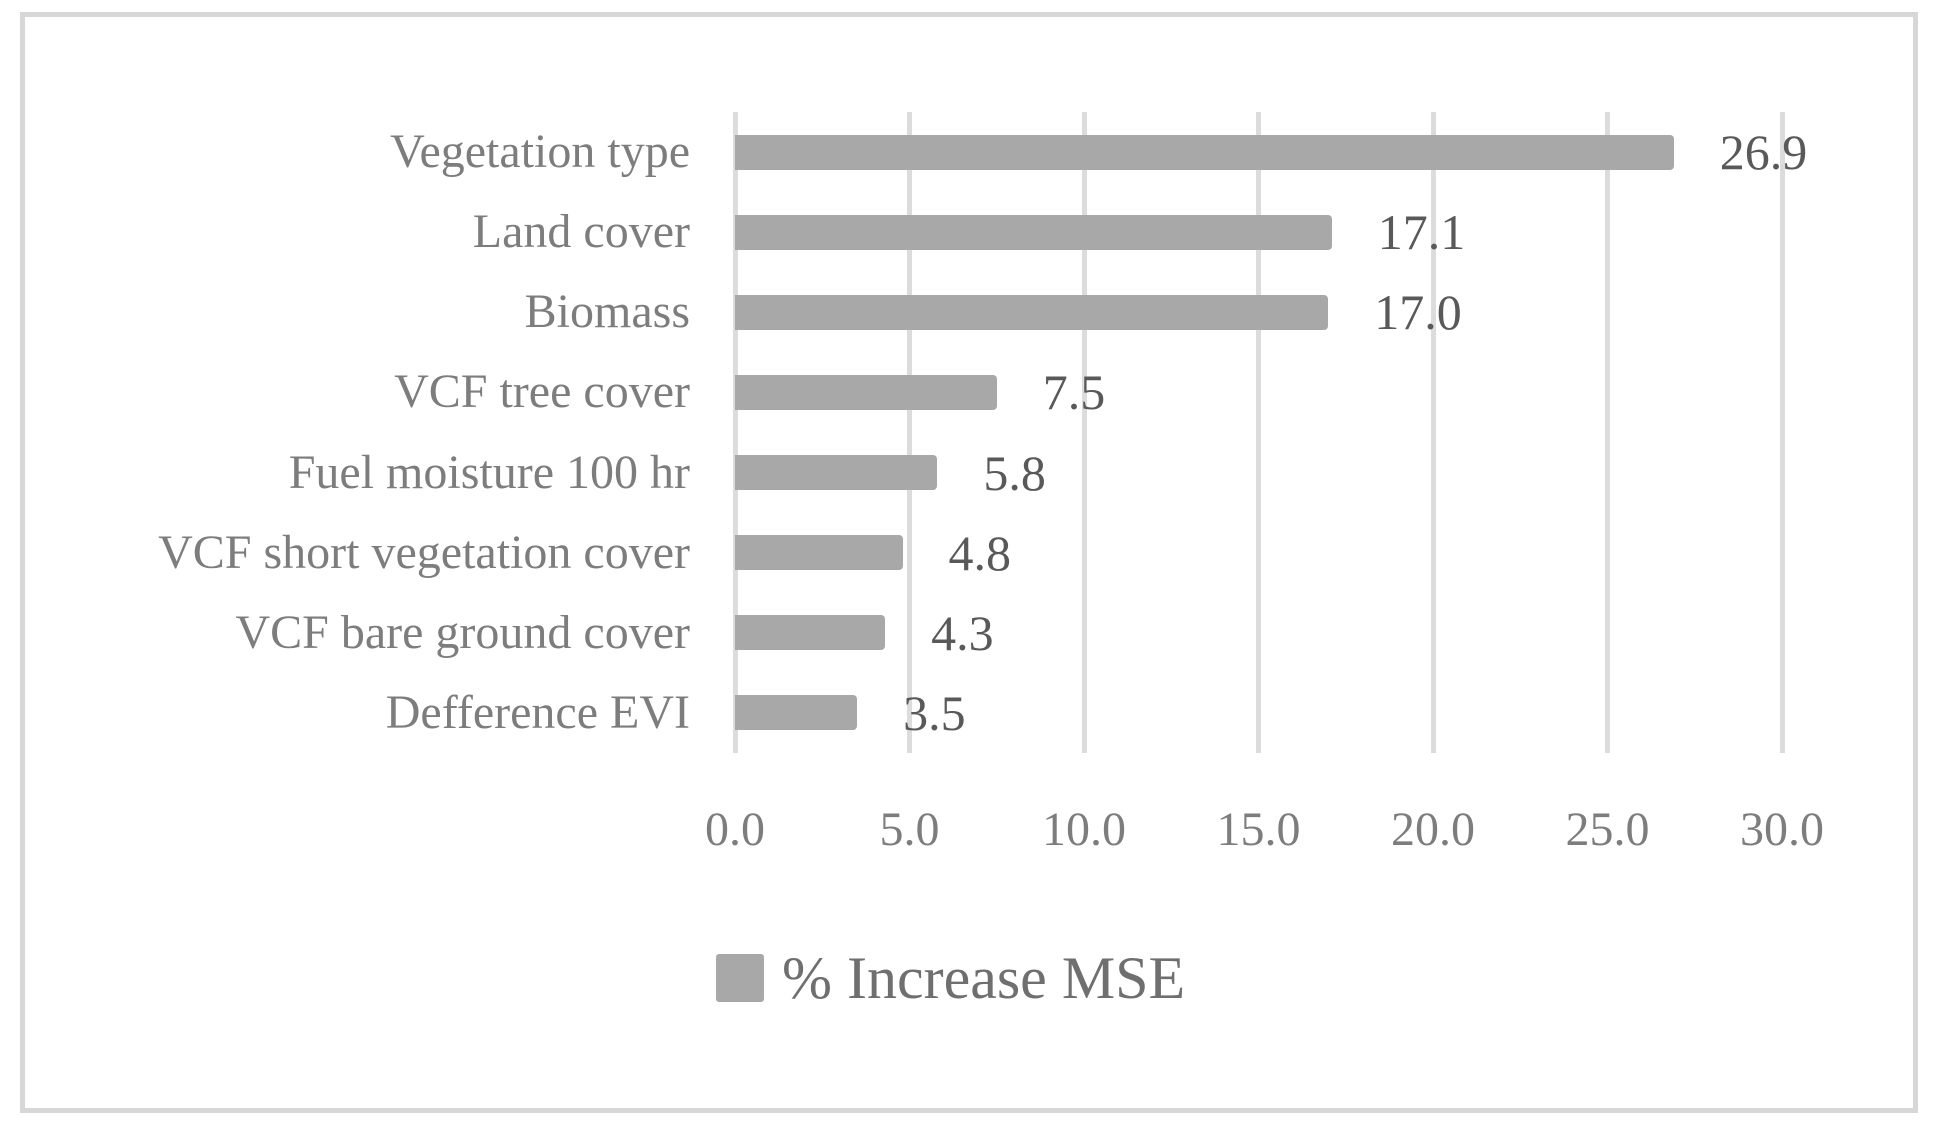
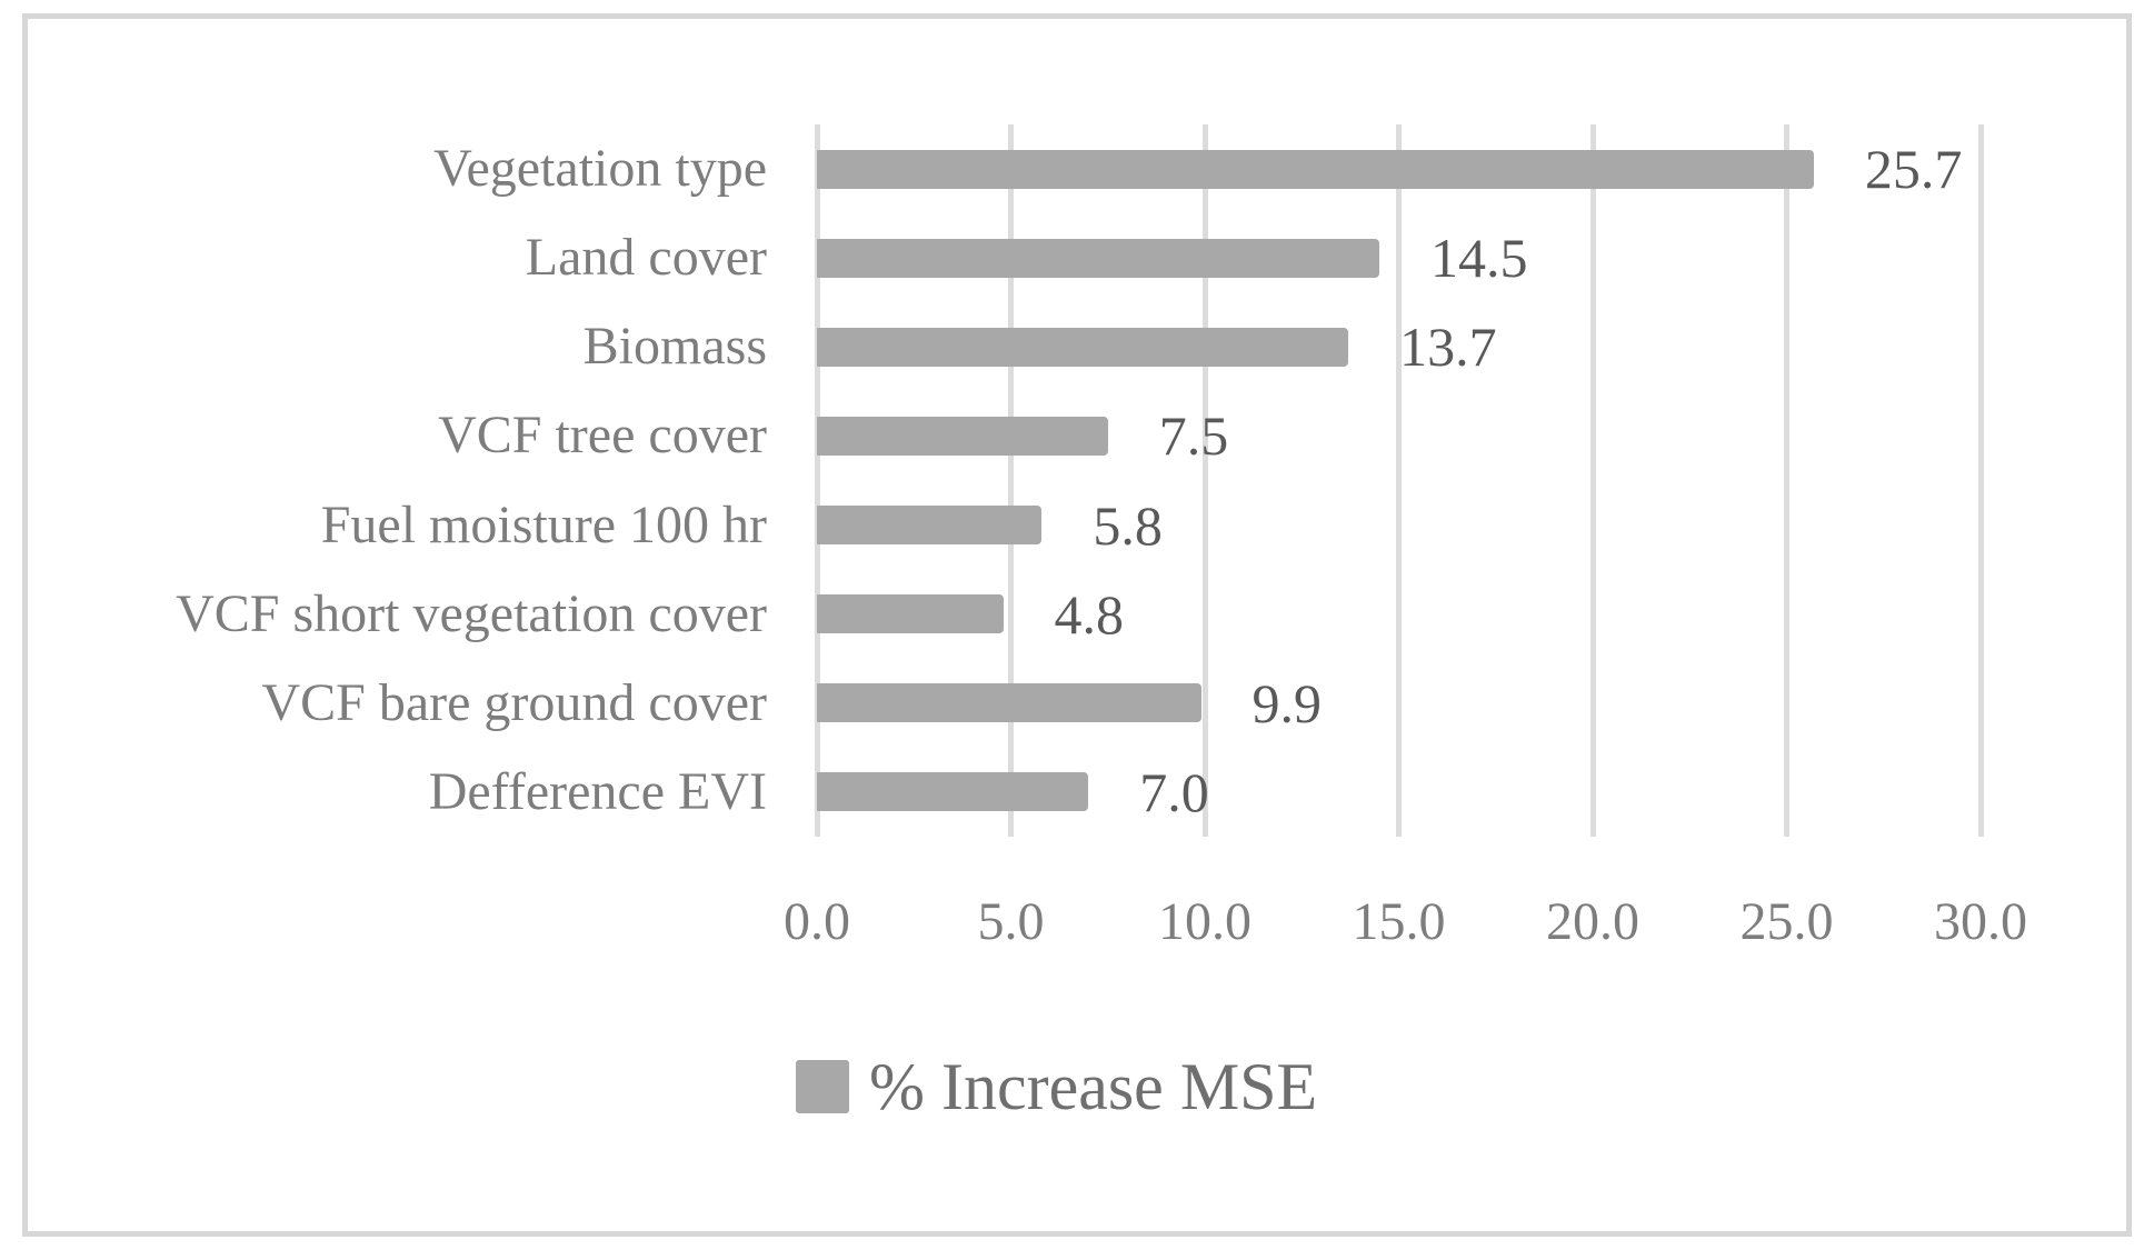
Vegetation type: 26.9 -> 25.7
Land cover: 17.1 -> 14.5
Biomass: 17.0 -> 13.7
VCF bare ground cover: 4.3 -> 9.9
Defference EVI: 3.5 -> 7.0
